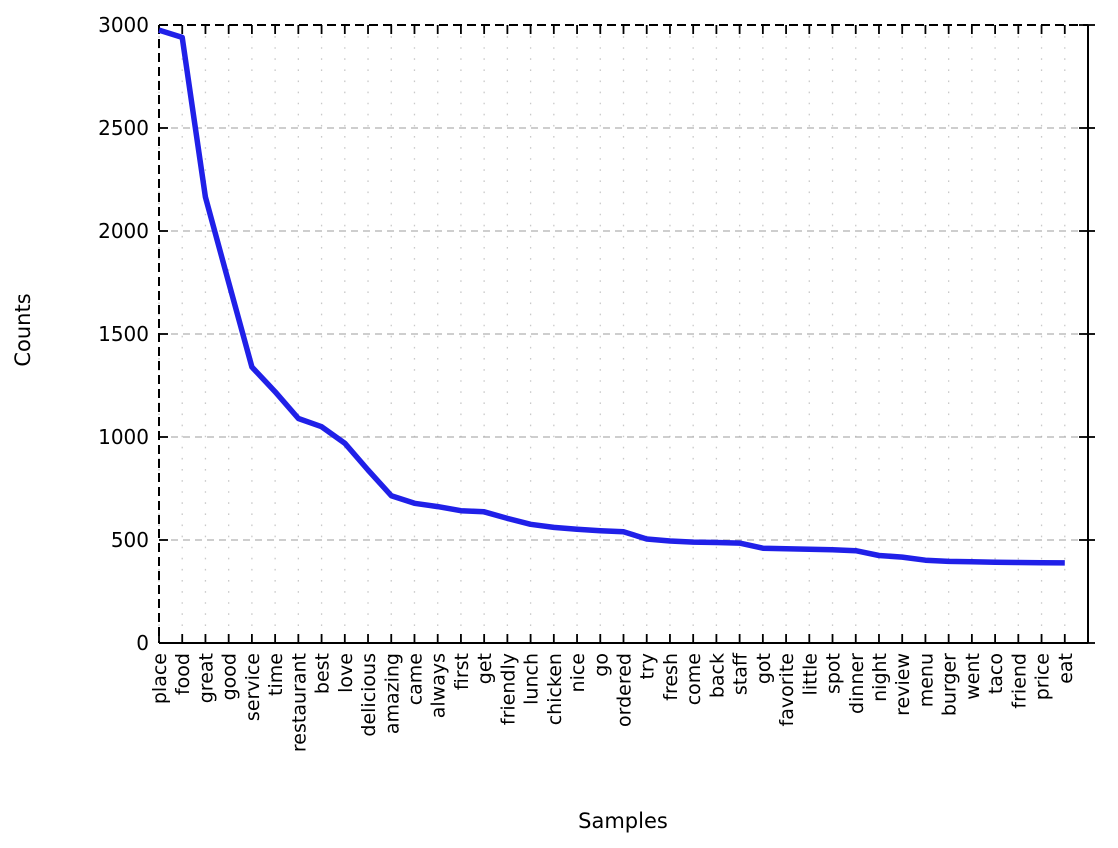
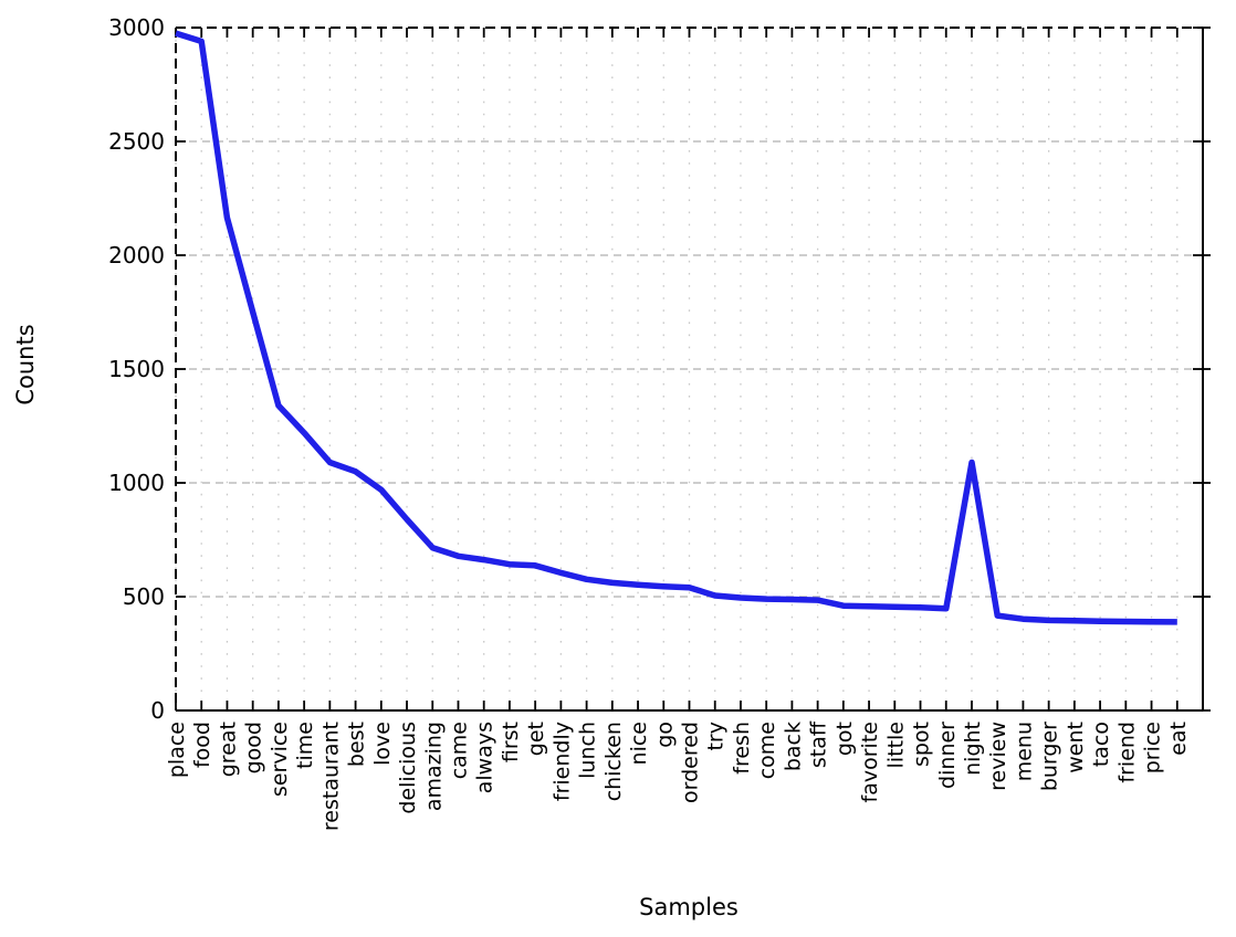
night: 420 -> 1090
